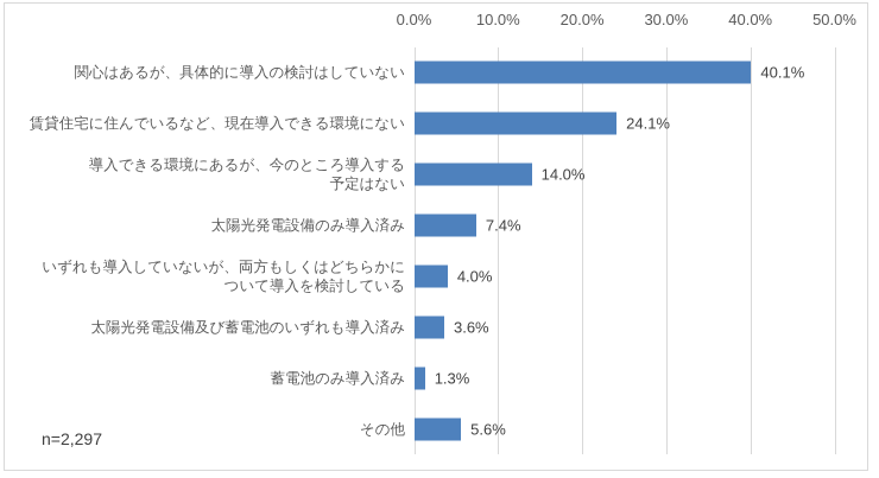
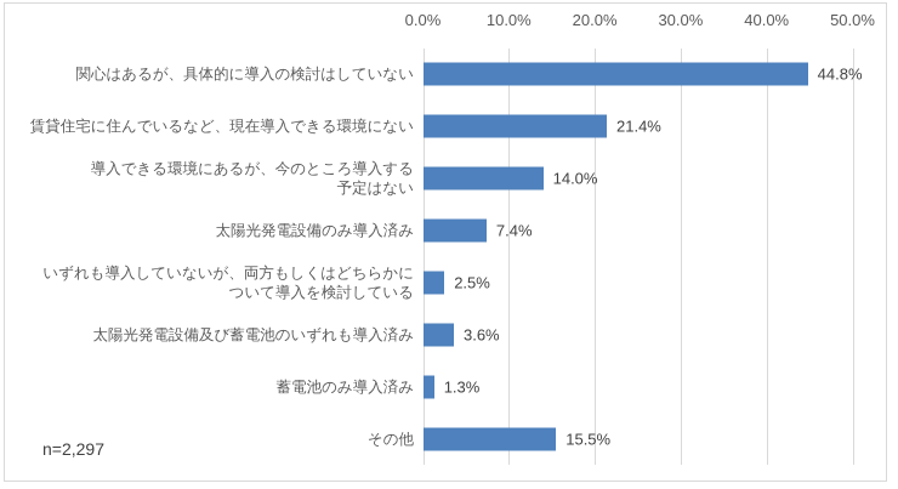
関心はあるが、具体的に導入の検討はしていない: 40.1% -> 44.8%
賃貸住宅に住んでいるなど、現在導入できる環境にない: 24.1% -> 21.4%
いずれも導入していないが、両方もしくはどちらかに ついて導入を検討している: 4.0% -> 2.5%
その他: 5.6% -> 15.5%
